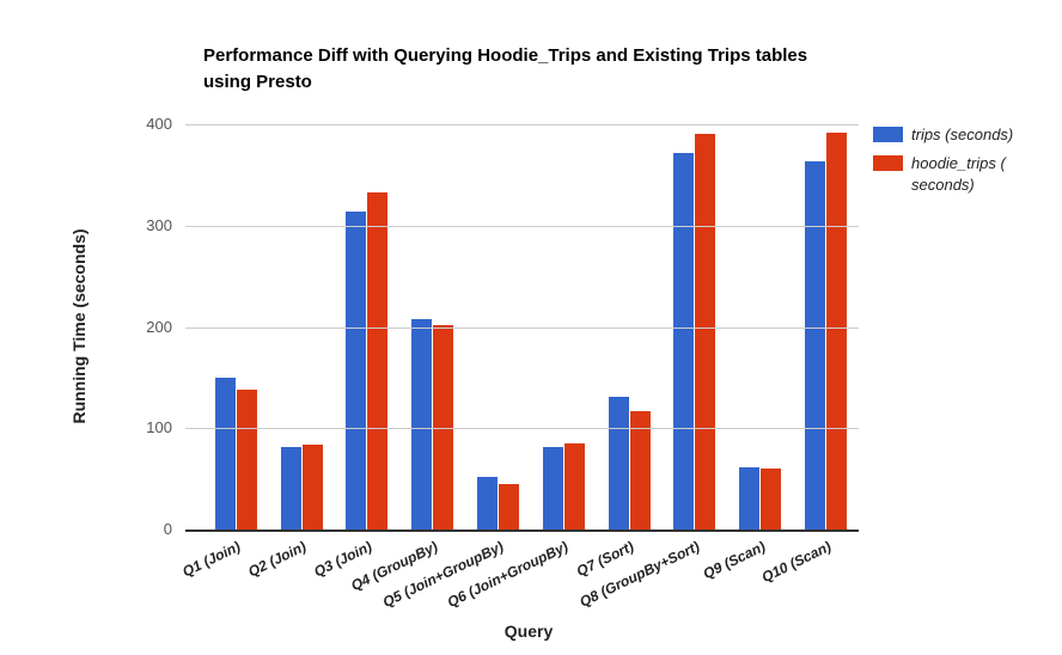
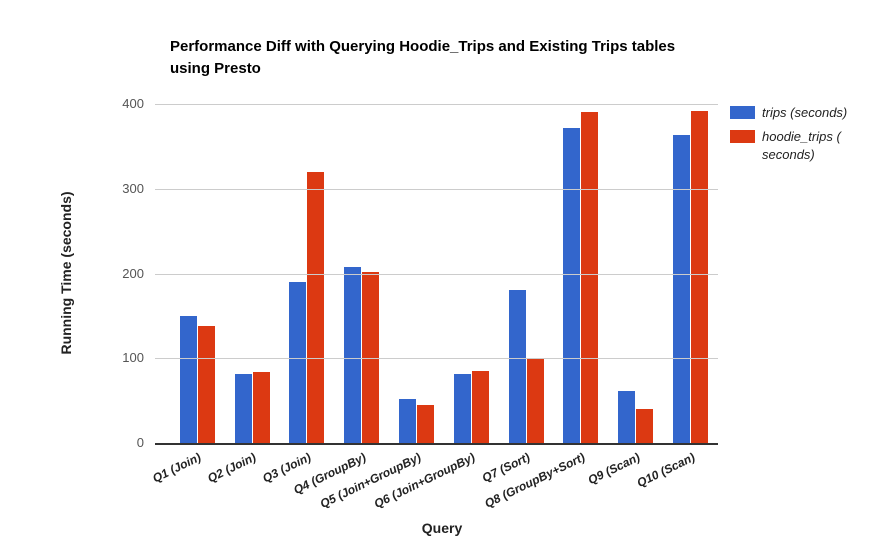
trips (seconds)/Q3 (Join): 310 -> 190
hoodie_trips (seconds)/Q3 (Join): 330 -> 320
trips (seconds)/Q7 (Sort): 130 -> 180
hoodie_trips (seconds)/Q7 (Sort): 120 -> 100
hoodie_trips (seconds)/Q9 (Scan): 60 -> 40
